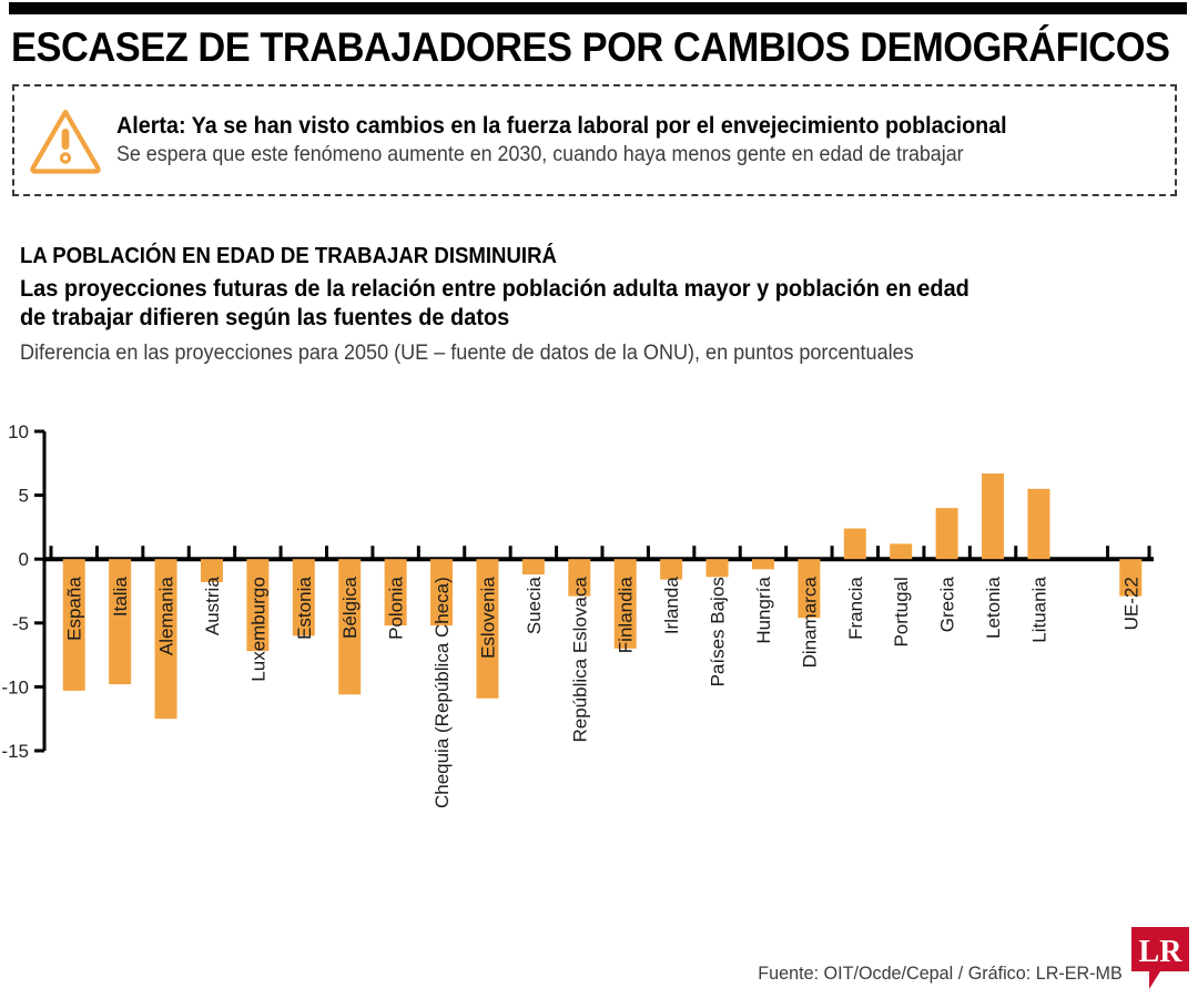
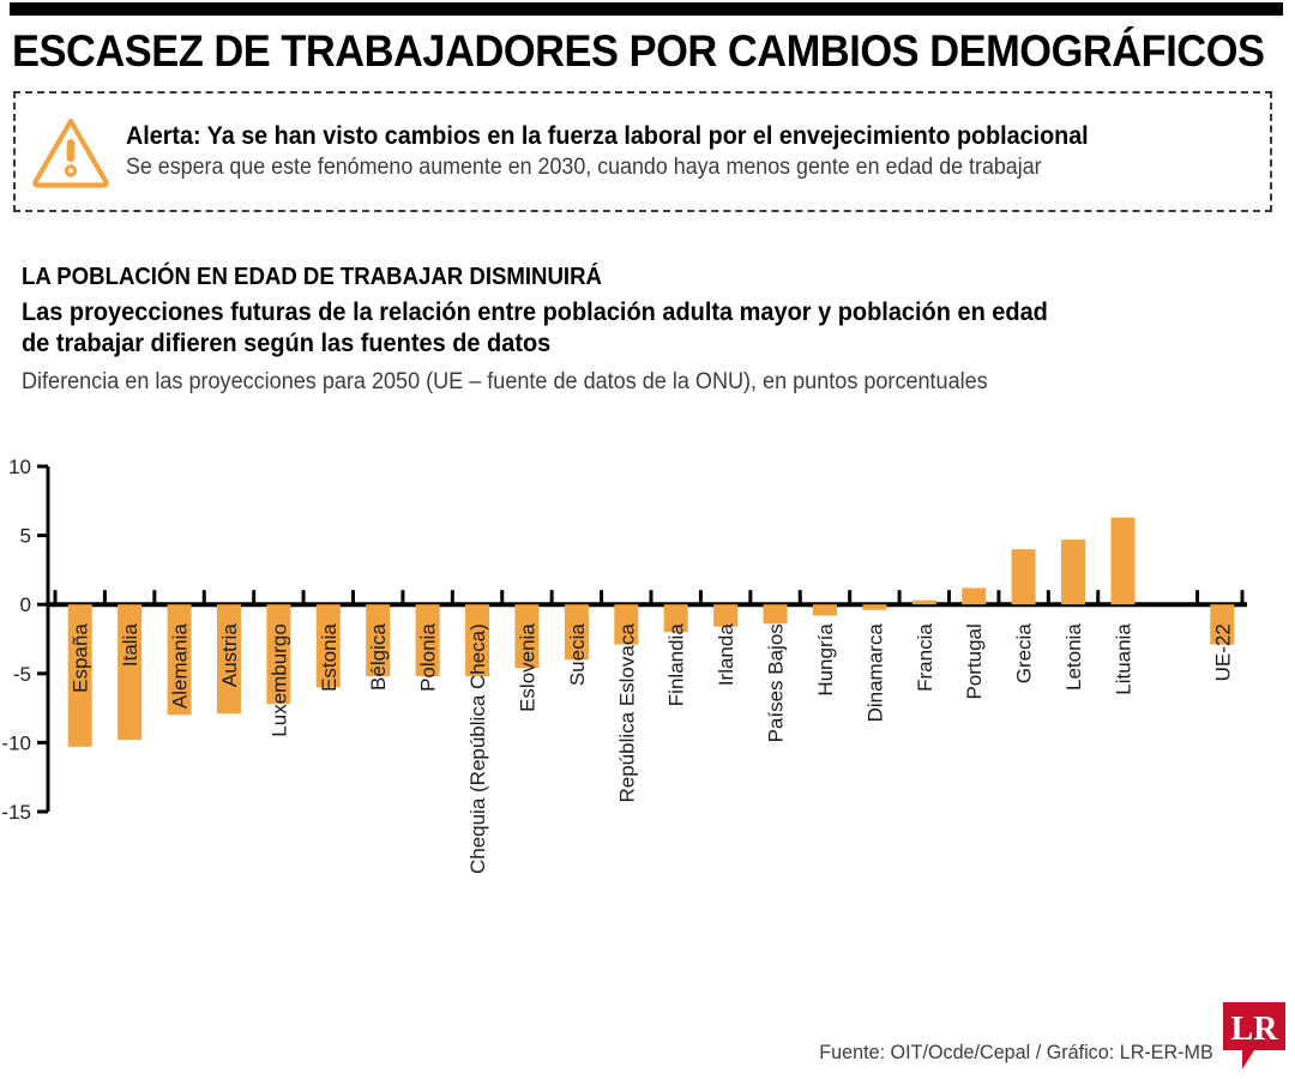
Alemania: -12.5 -> -8.0
Austria: -1.8 -> -7.9
Bélgica: -10.6 -> -5.2
Eslovenia: -10.9 -> -4.6
Suecia: -1.2 -> -4.0
Finlandia: -7.0 -> -2.0
Dinamarca: -4.6 -> -0.4
Francia: 2.4 -> 0.3
Letonia: 6.7 -> 4.7
Lituania: 5.5 -> 6.3
